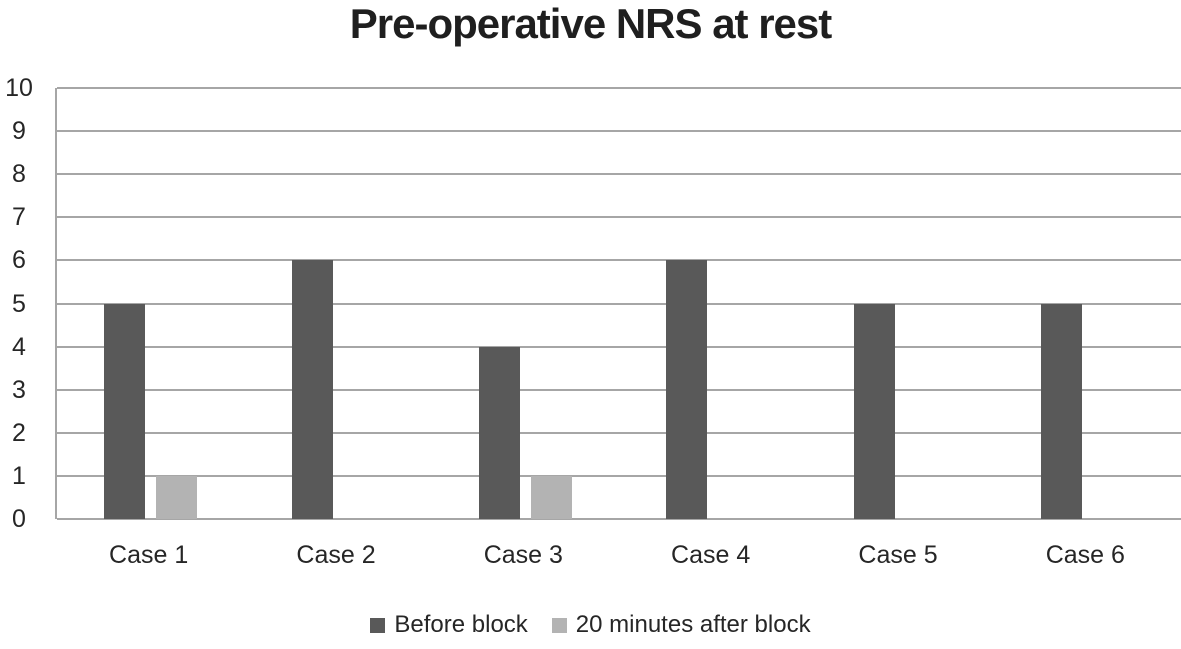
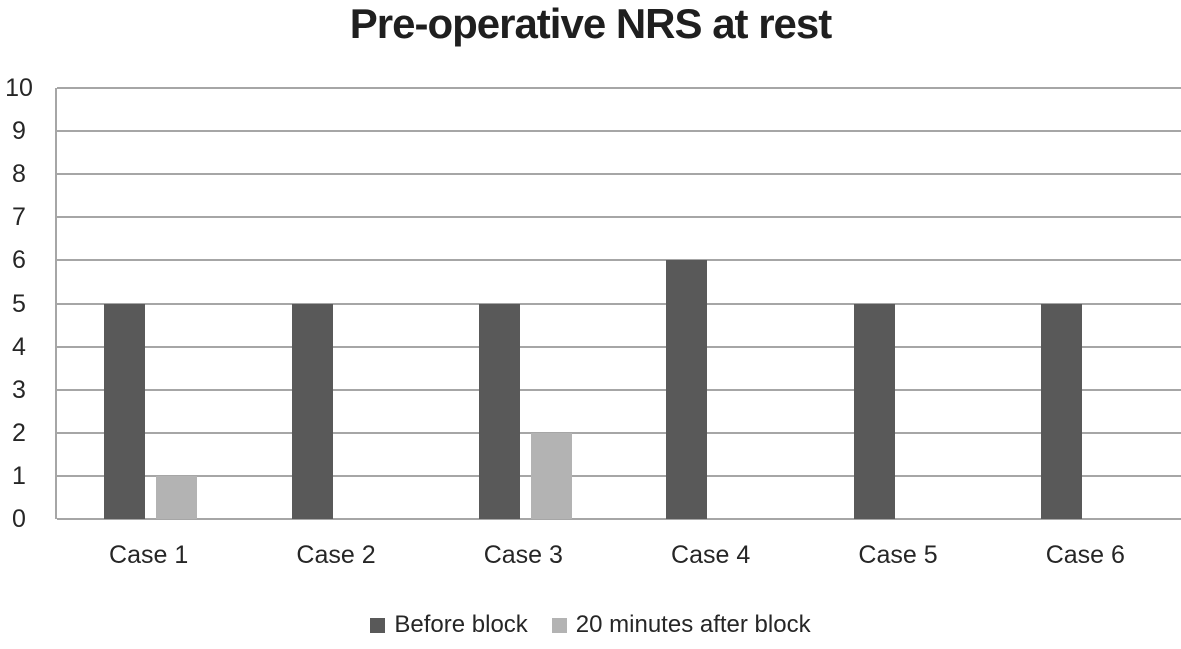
Before block/Case 2: 6 -> 5
Before block/Case 3: 4 -> 5
20 minutes after block/Case 3: 1 -> 2
